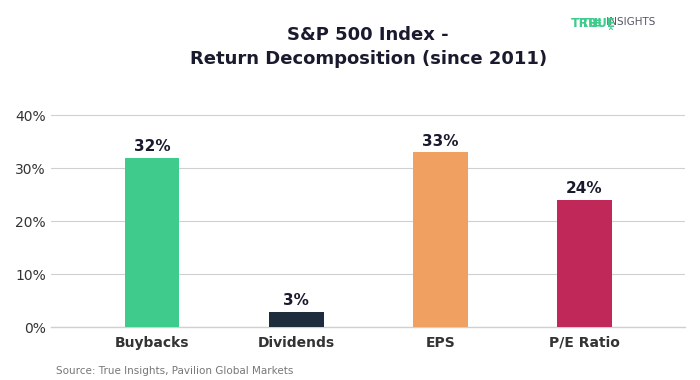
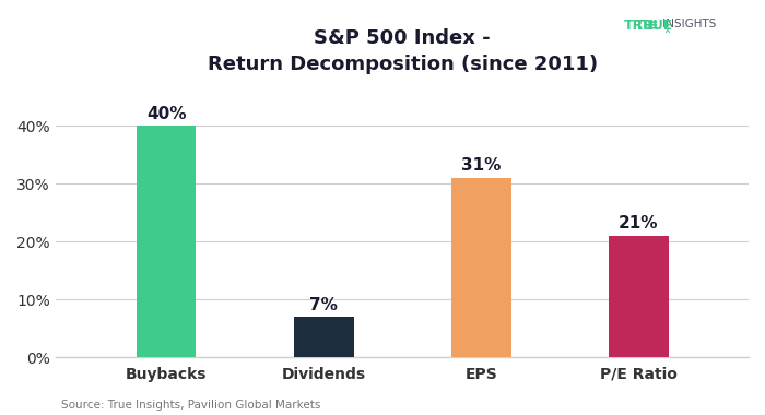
Buybacks: 32% -> 40%
Dividends: 3% -> 7%
EPS: 33% -> 31%
P/E Ratio: 24% -> 21%
